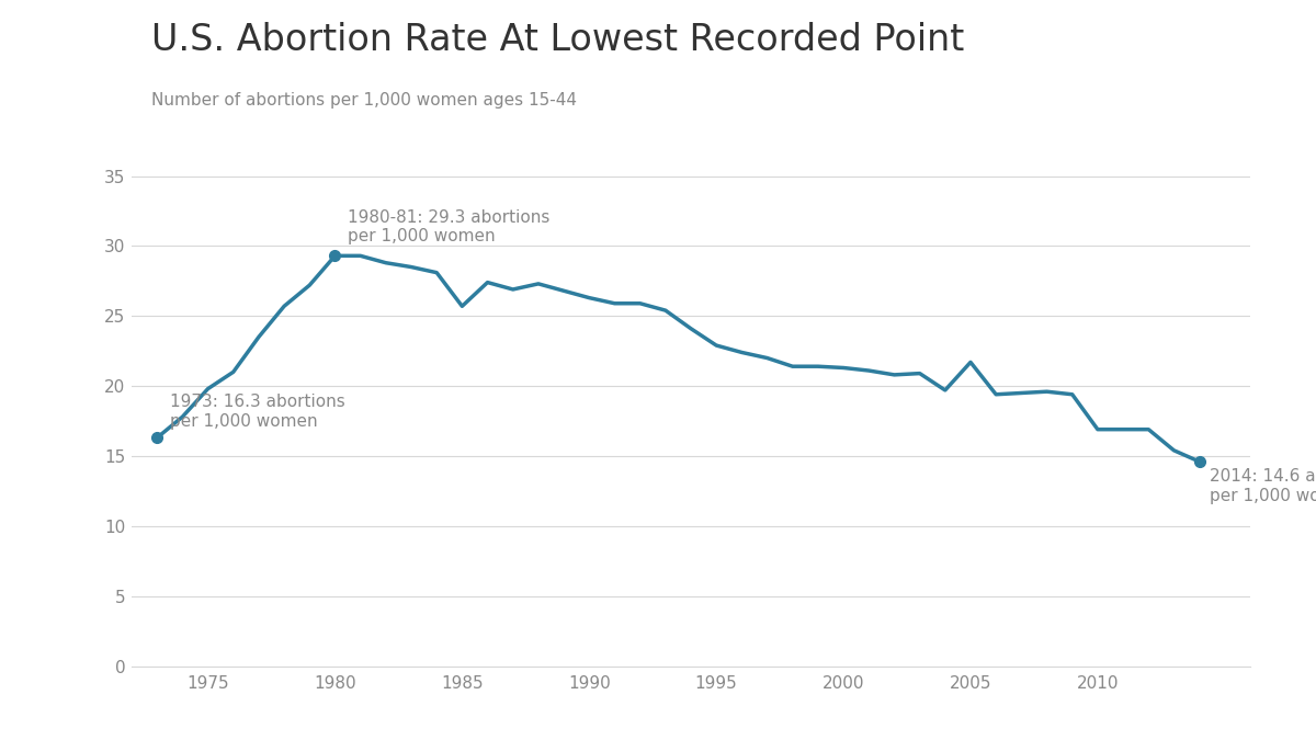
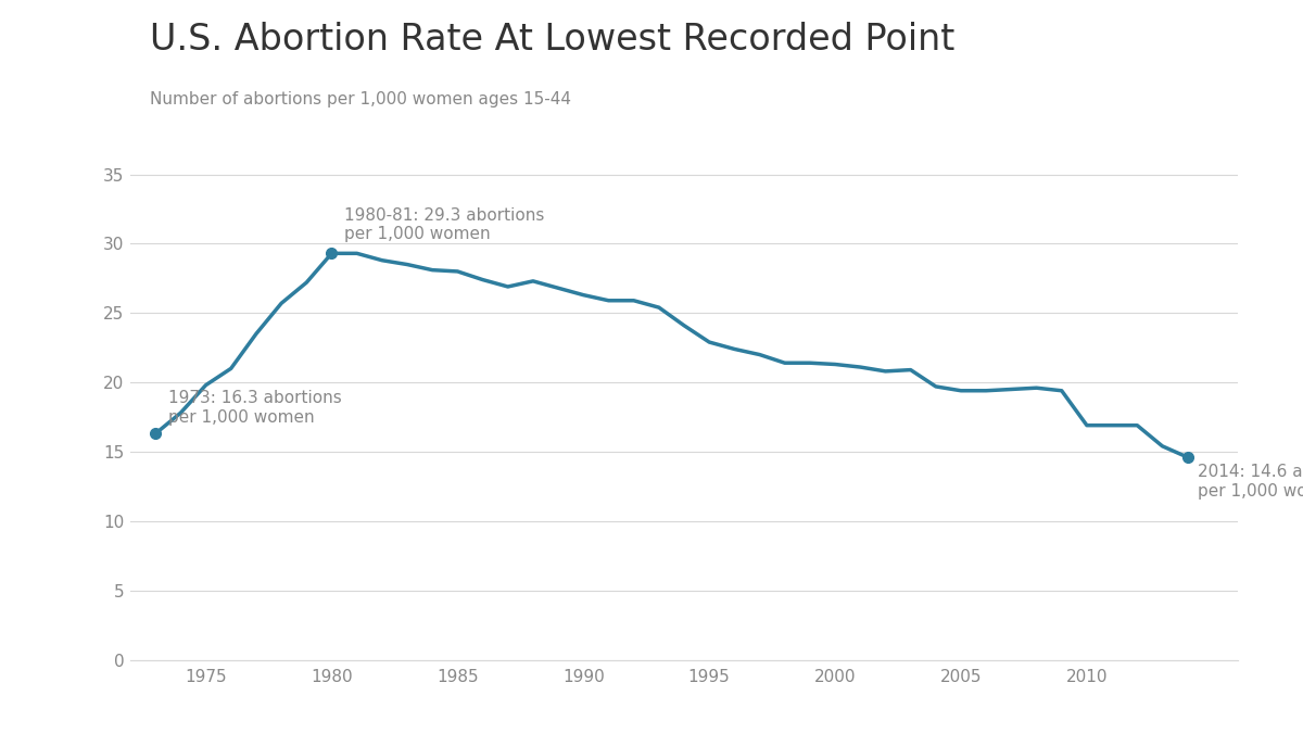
1985: 25.7 -> 28.0
2005: 21.7 -> 19.4
